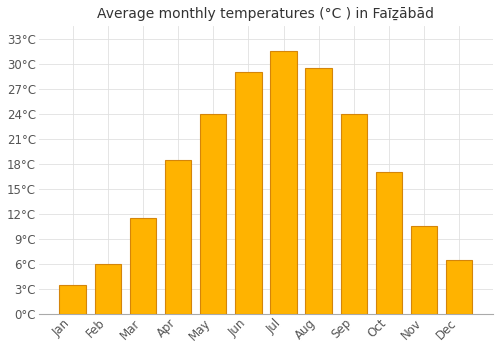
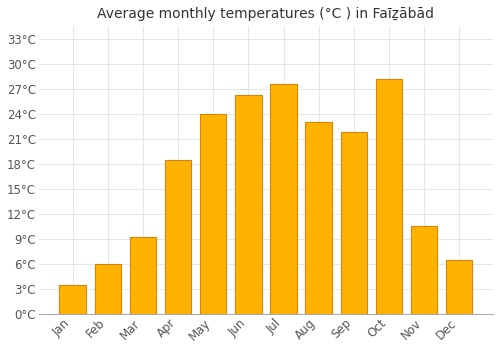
Mar: 11.5°C -> 9.2°C
Jun: 29.0°C -> 26.2°C
Jul: 31.5°C -> 27.6°C
Aug: 29.5°C -> 23.0°C
Sep: 24.0°C -> 21.8°C
Oct: 17.0°C -> 28.2°C
